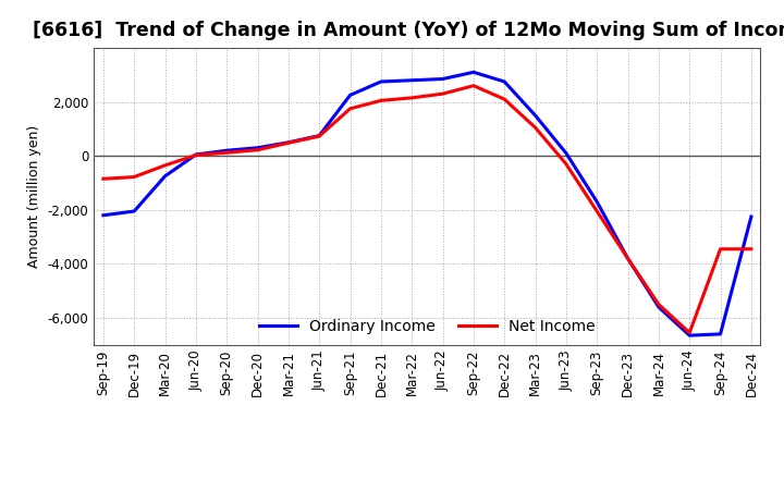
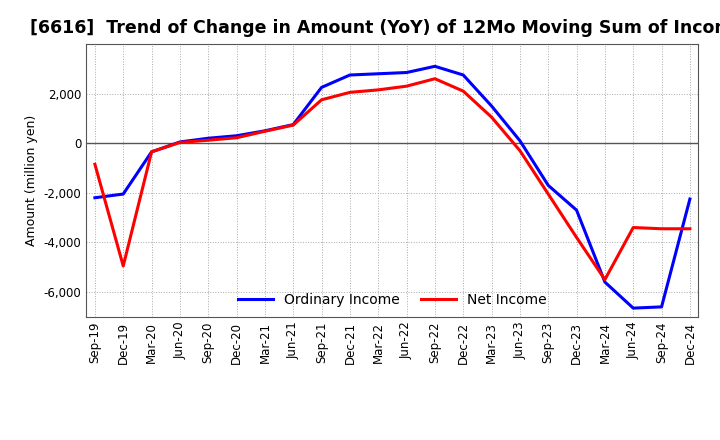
Net Income/Dec-19: -780 -> -4,950
Ordinary Income/Mar-20: -750 -> -350
Ordinary Income/Dec-23: -3,800 -> -2,700
Net Income/Jun-24: -6,550 -> -3,400
